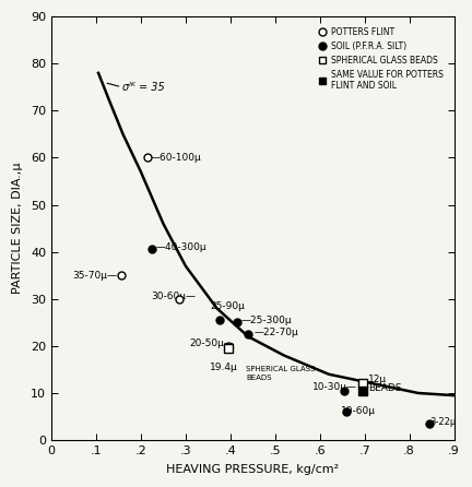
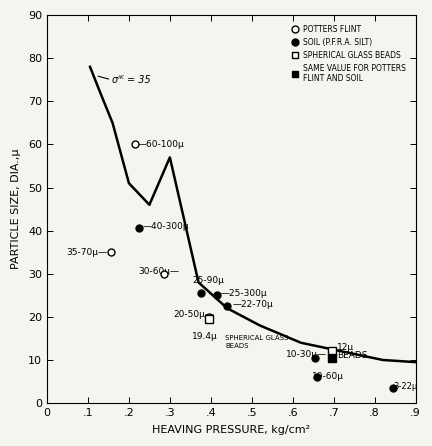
.2: 57.0 -> 51.0
.3: 37.0 -> 57.0
